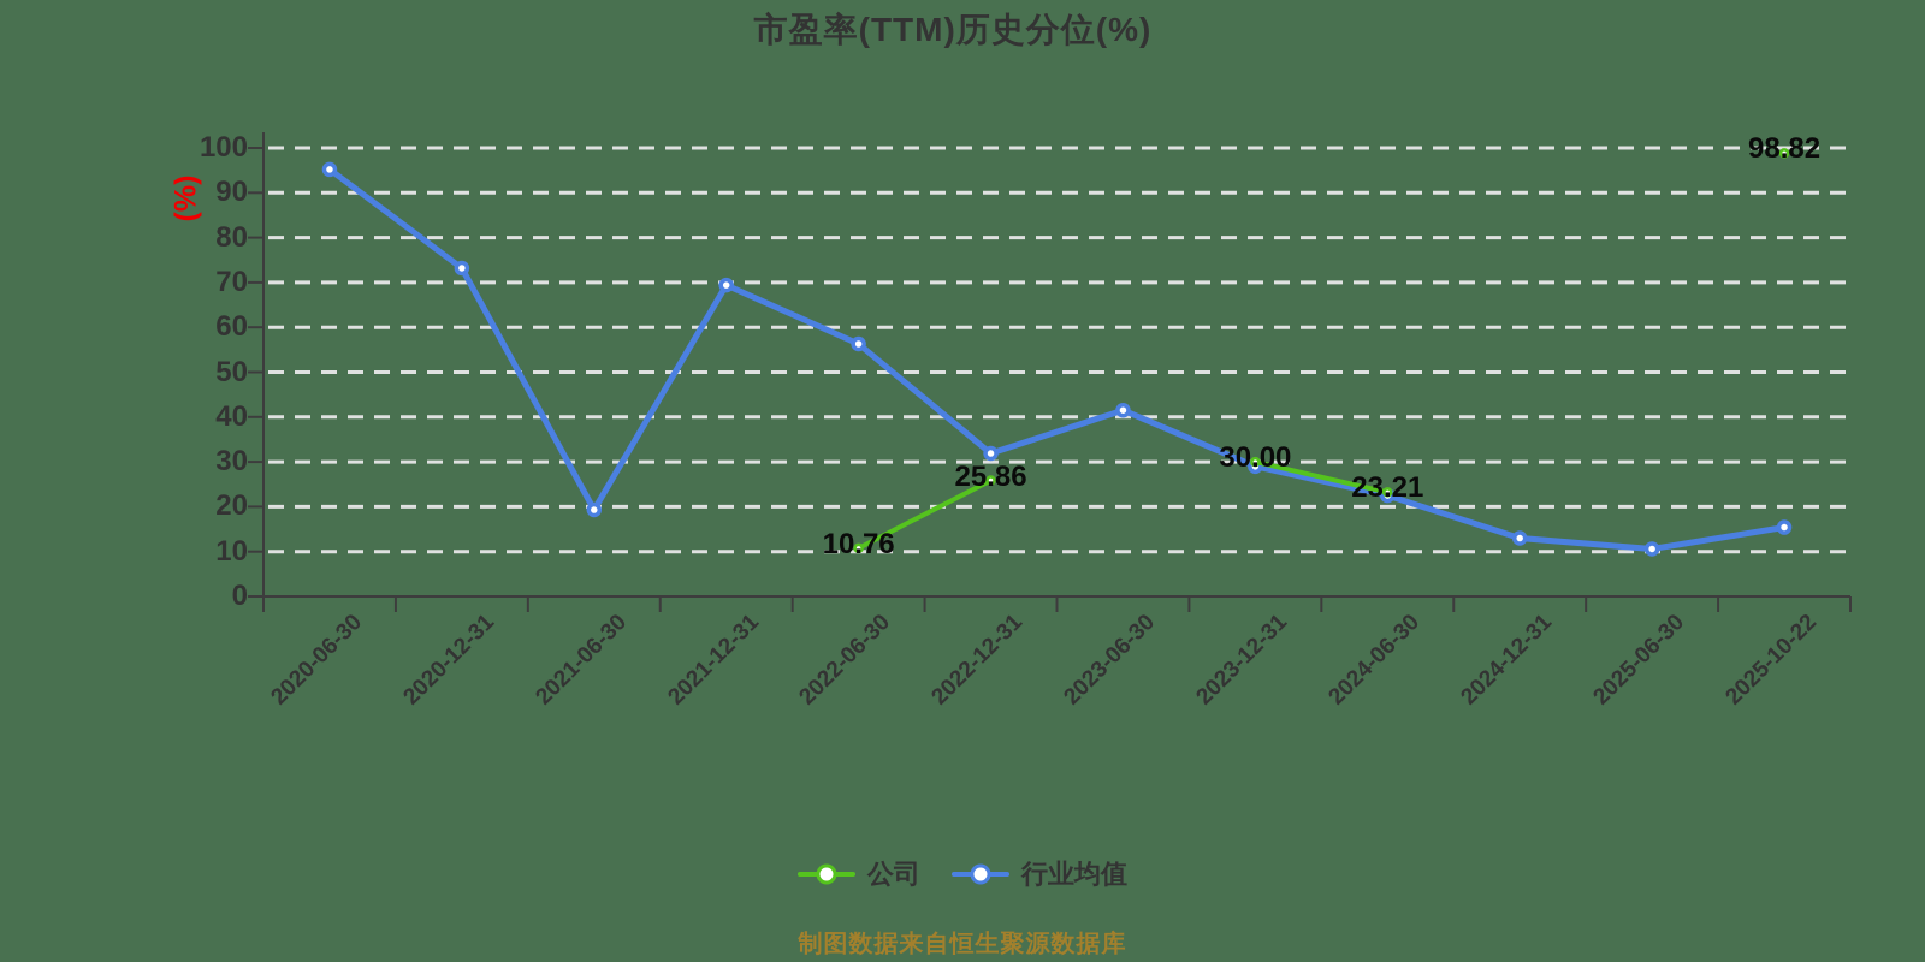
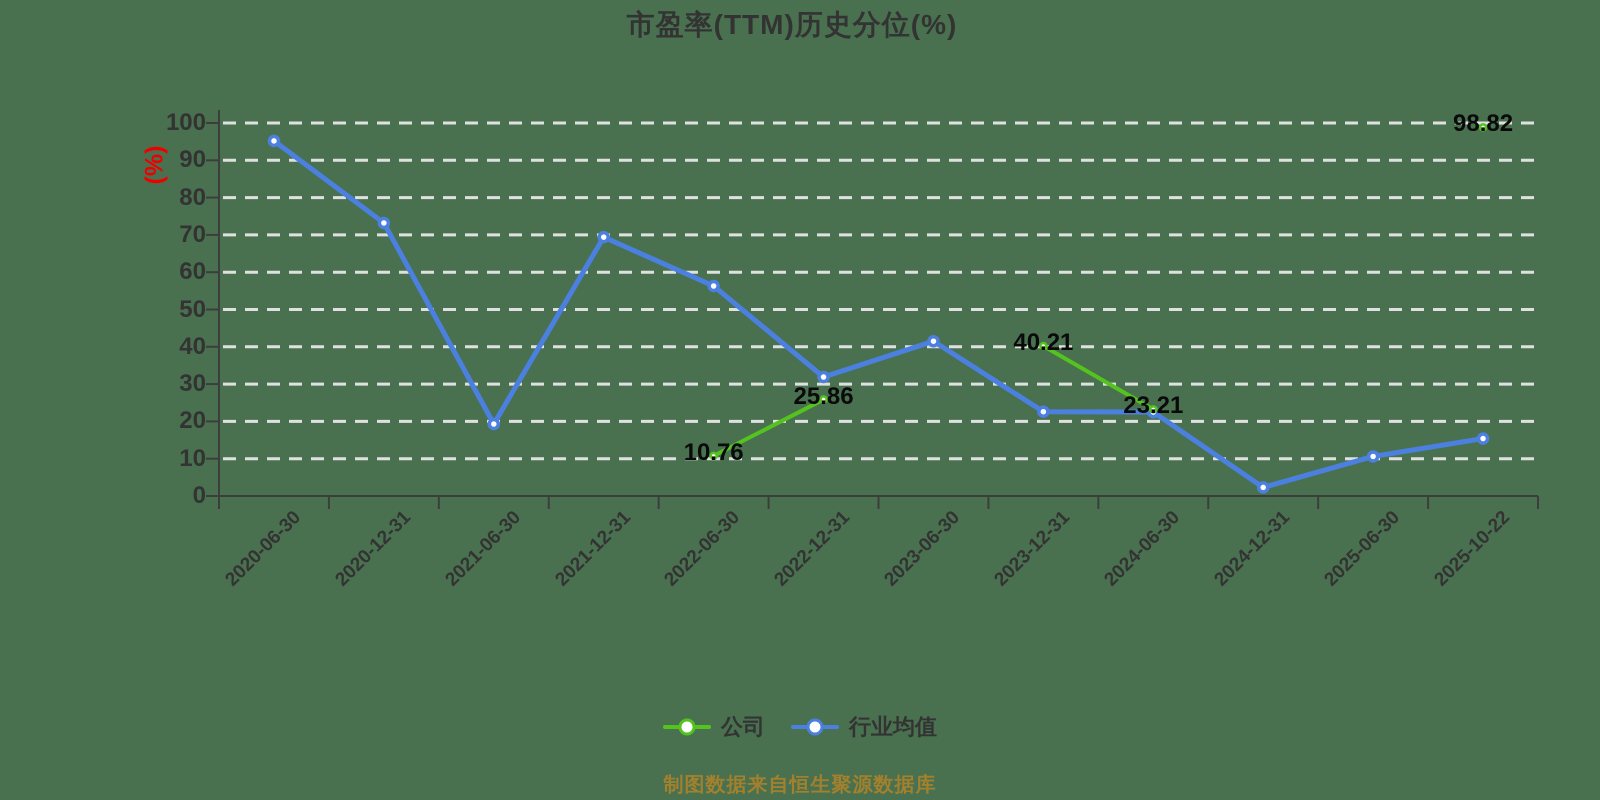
公司/2023-12-31: 30.00 -> 40.21
行业均值/2023-12-31: 29 -> 23
行业均值/2024-12-31: 13 -> 2
